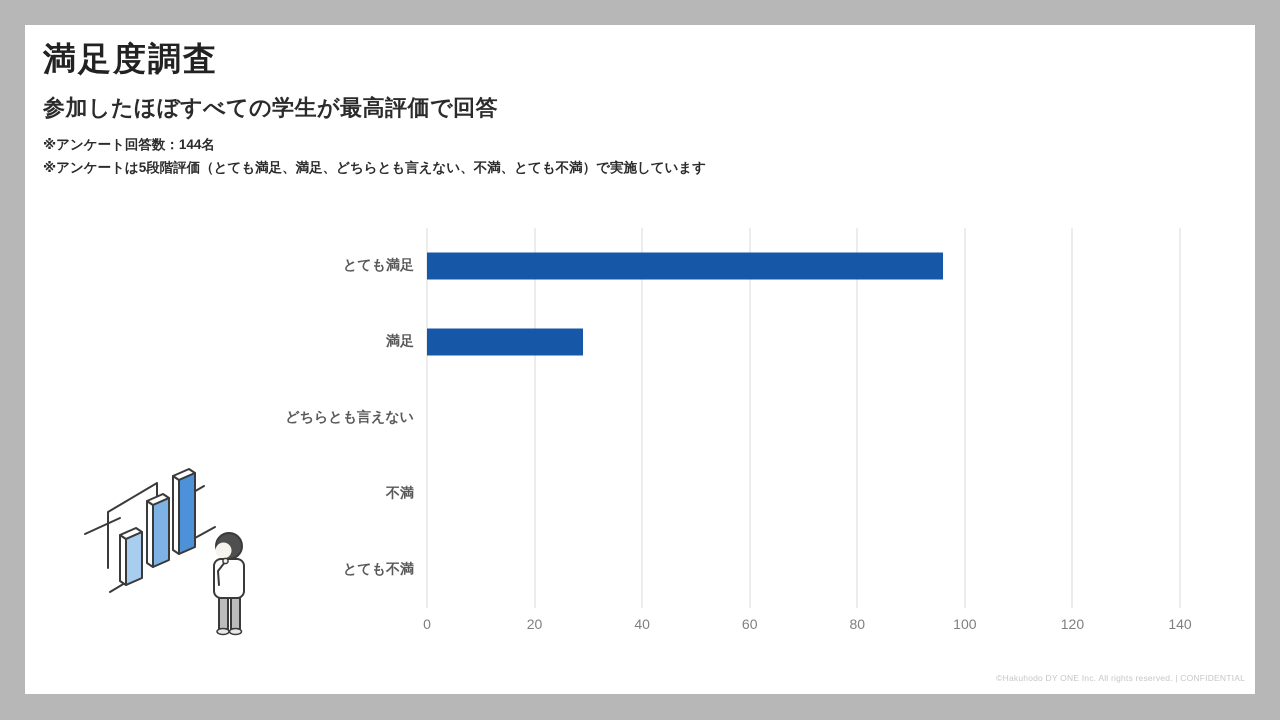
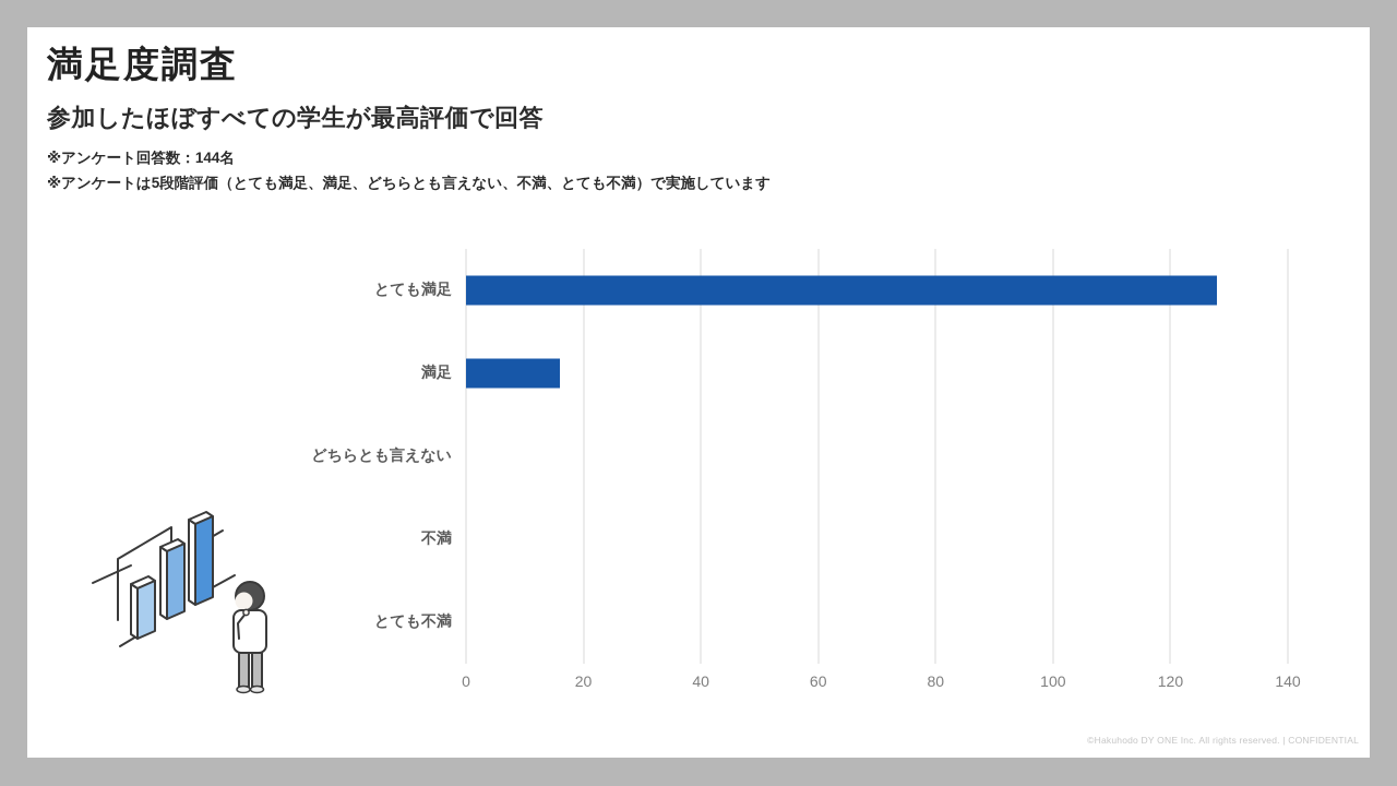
とても満足: 96 -> 128
満足: 29 -> 16
